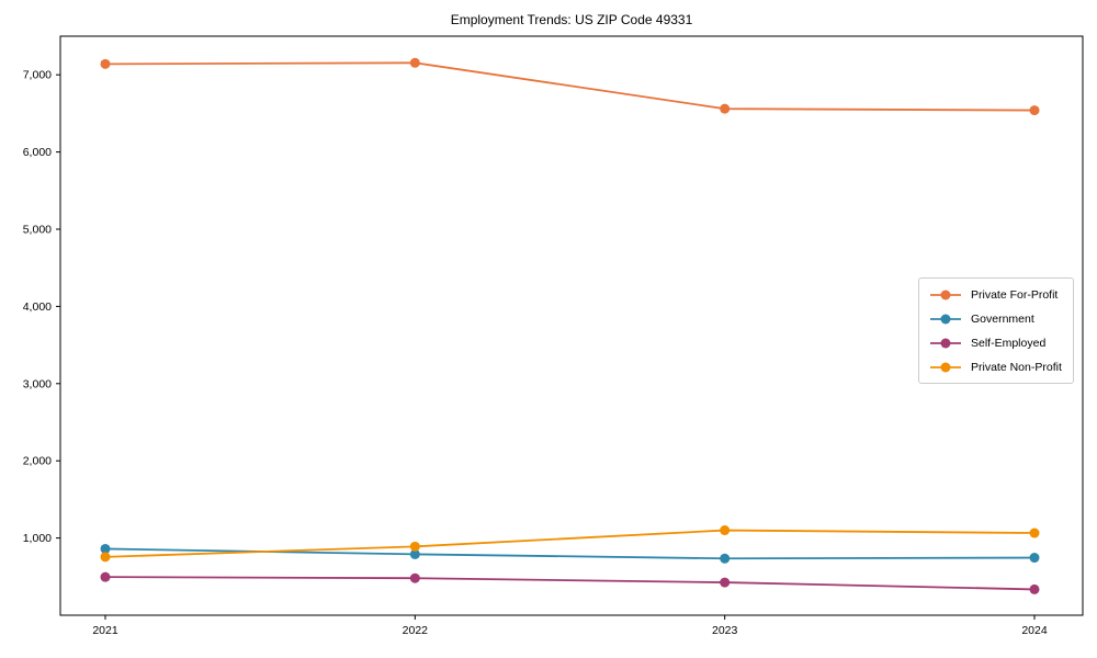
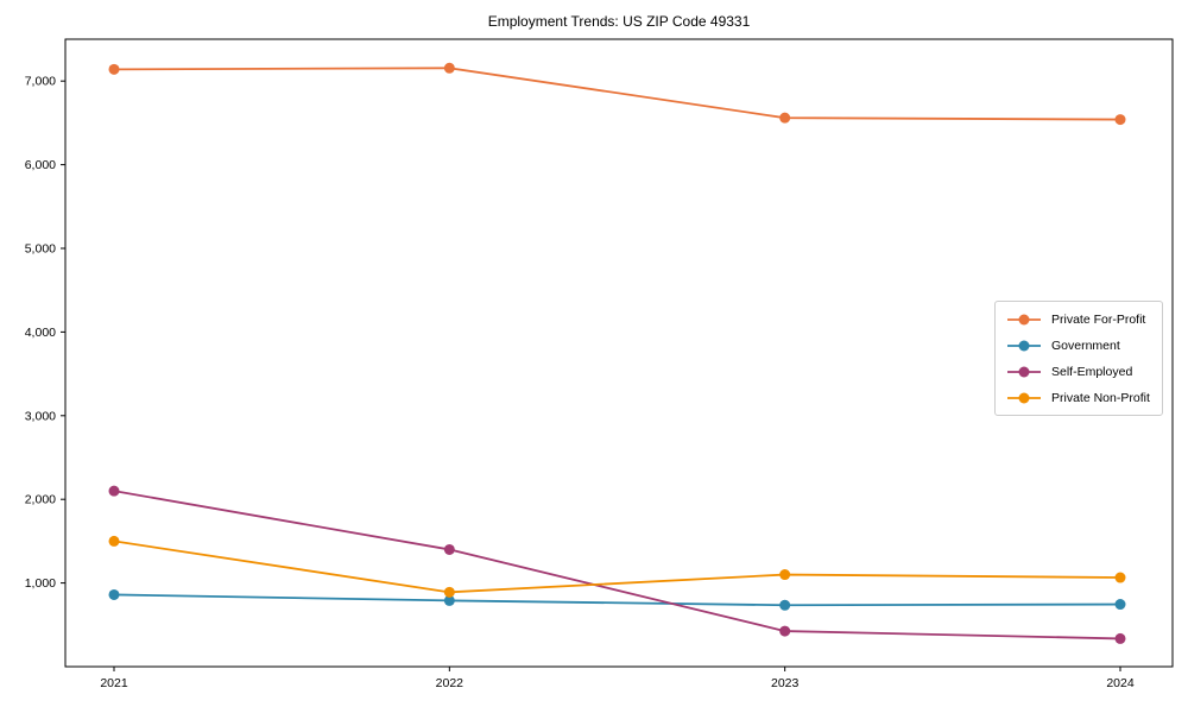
Self-Employed/2021: 500 -> 2100
Private Non-Profit/2021: 800 -> 1500
Self-Employed/2022: 500 -> 1400
